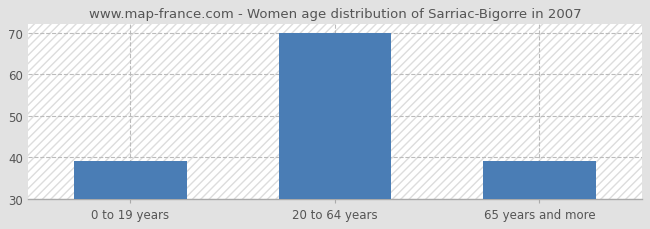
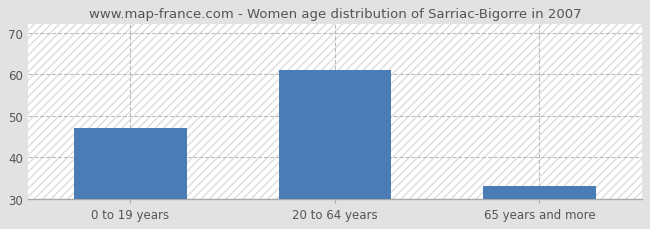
0 to 19 years: 39 -> 47
20 to 64 years: 70 -> 61
65 years and more: 39 -> 33
